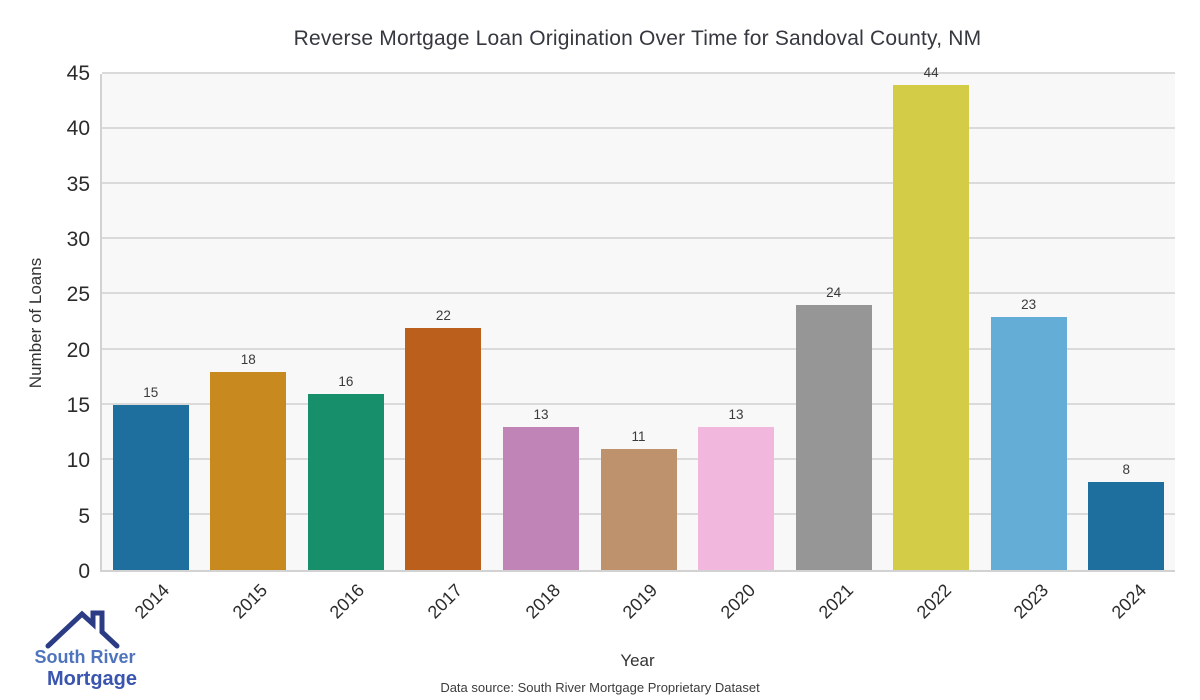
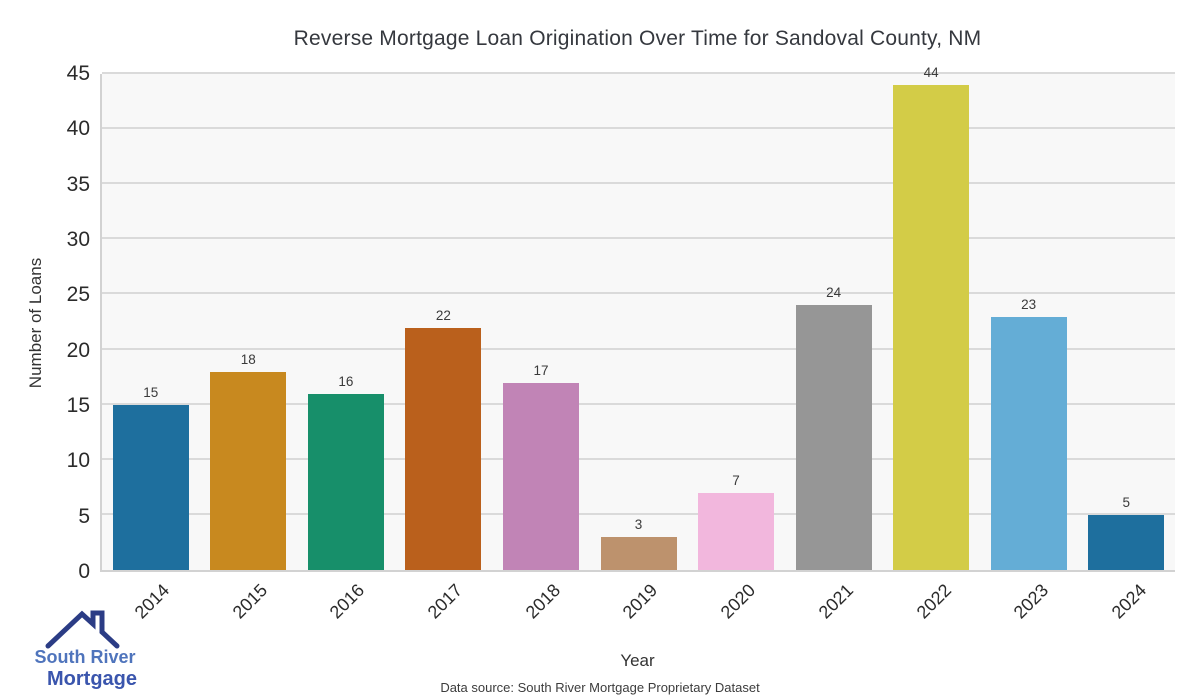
2018: 13 -> 17
2019: 11 -> 3
2020: 13 -> 7
2024: 8 -> 5
